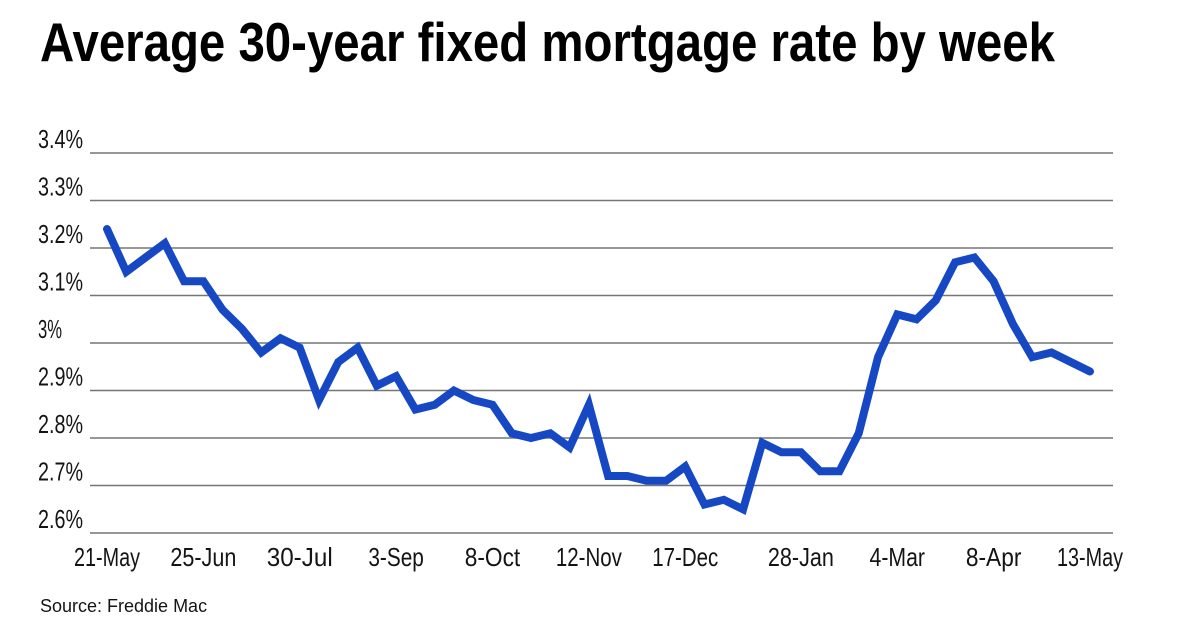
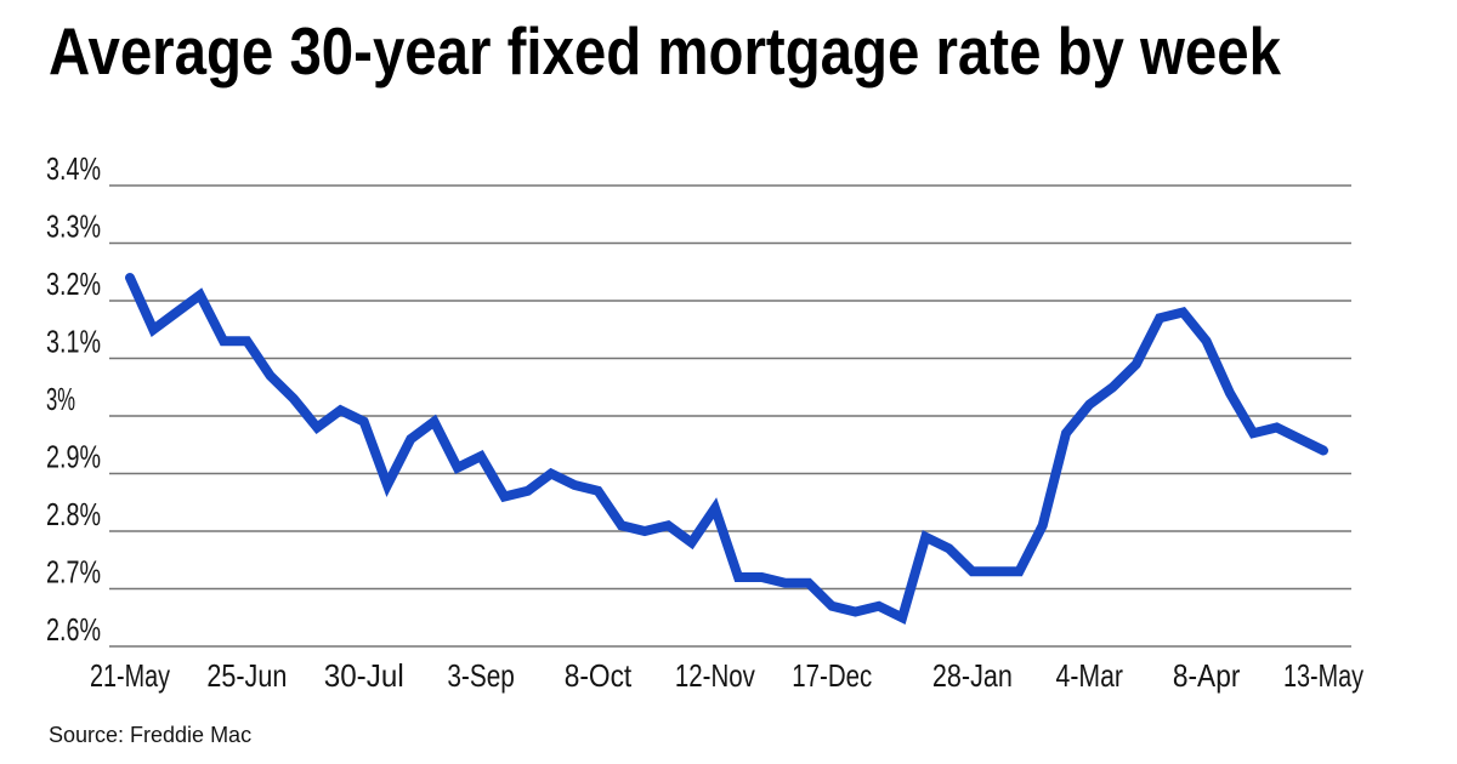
12-Nov: 2.87% -> 2.84%
17-Dec: 2.74% -> 2.67%
28-Jan: 2.77% -> 2.73%
4-Mar: 3.06% -> 3.02%
